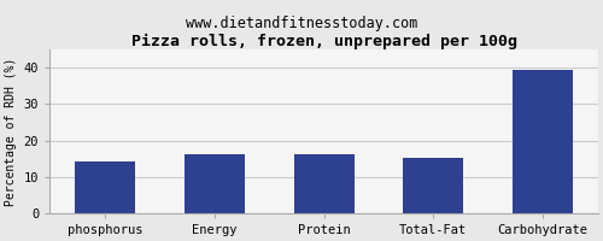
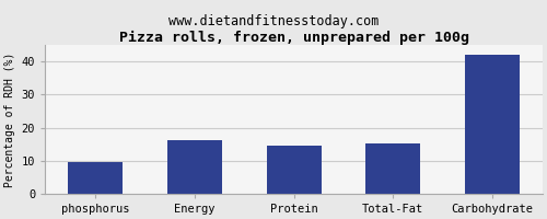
phosphorus: 14.3 -> 9.5
Protein: 16.3 -> 14.5
Carbohydrate: 39.3 -> 42.0
